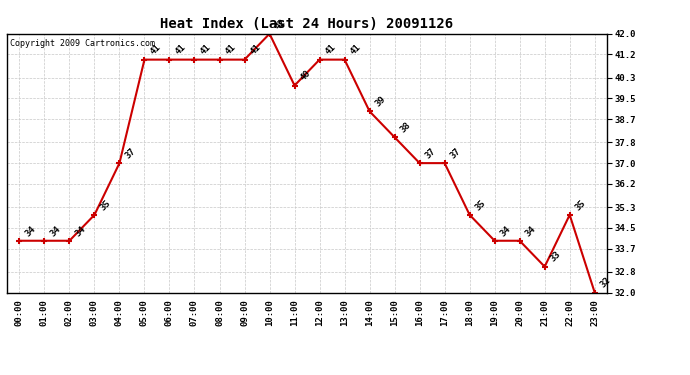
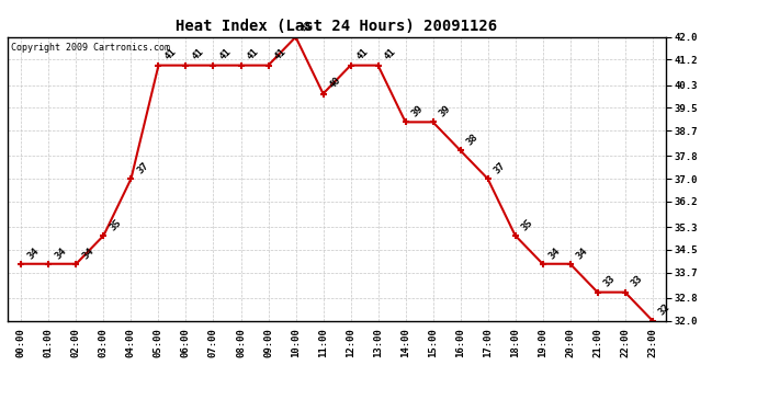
15:00: 38 -> 39
16:00: 37 -> 38
22:00: 35 -> 33
